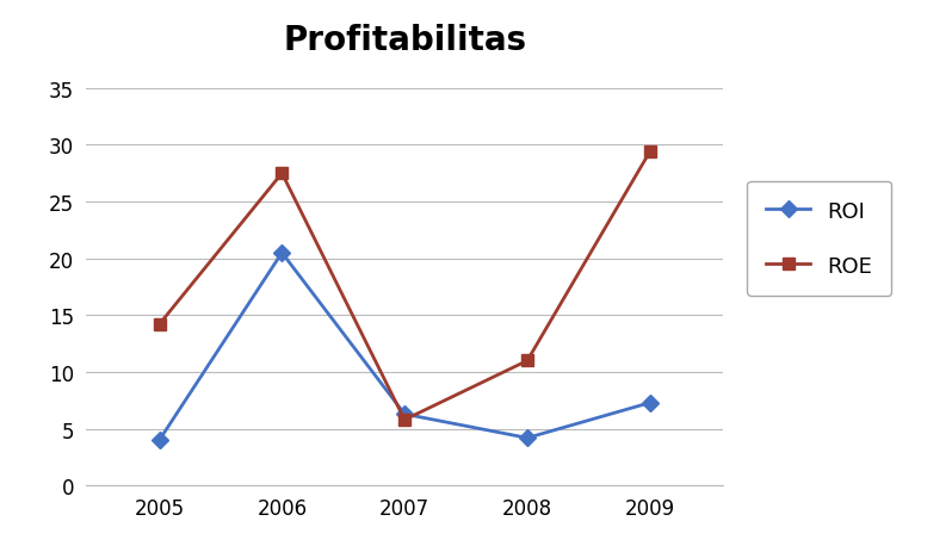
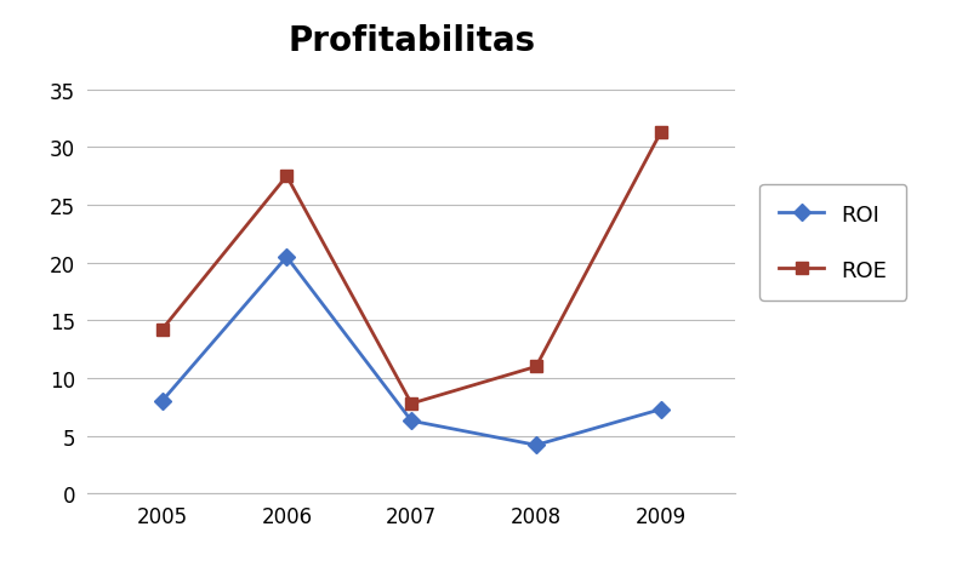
ROI/2005: 4.0 -> 8.0
ROE/2007: 5.8 -> 7.8
ROE/2009: 29.4 -> 31.3
